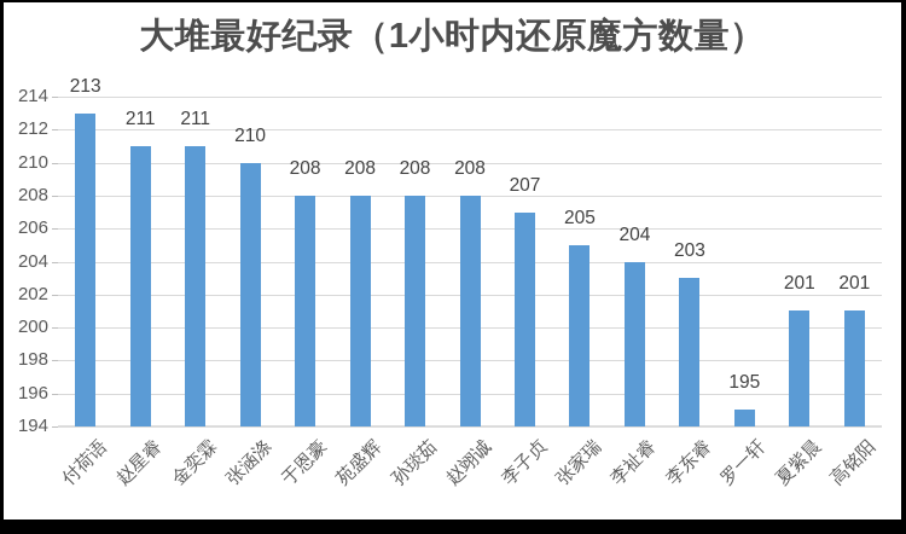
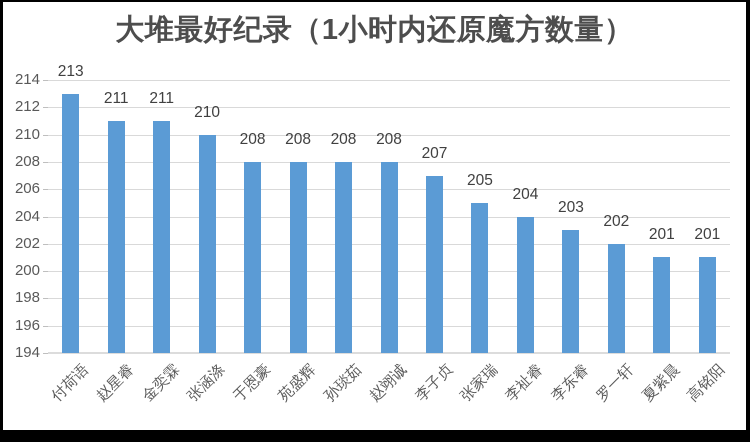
罗一轩: 195 -> 202
